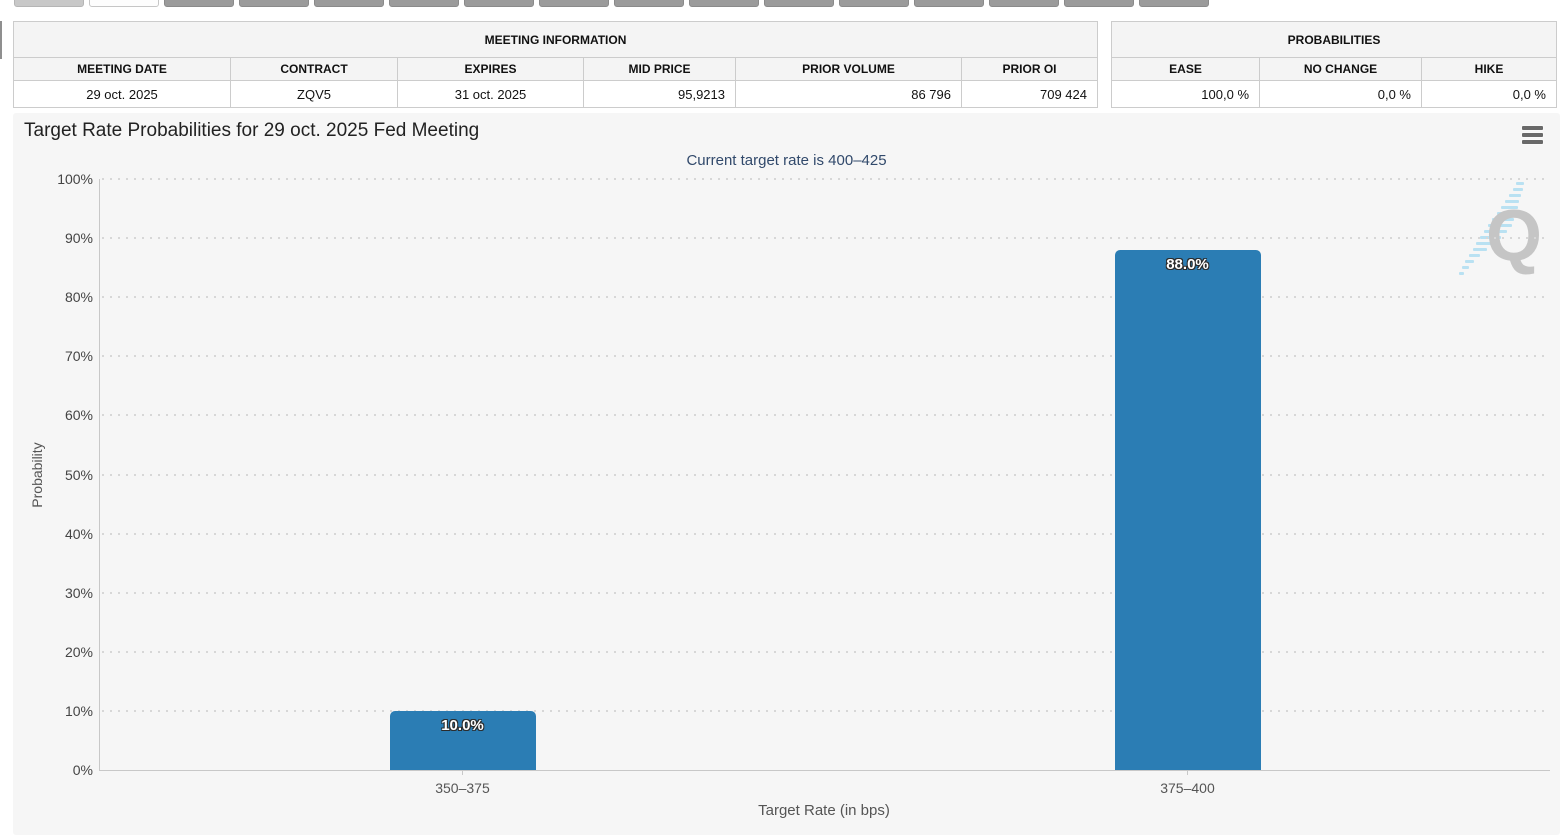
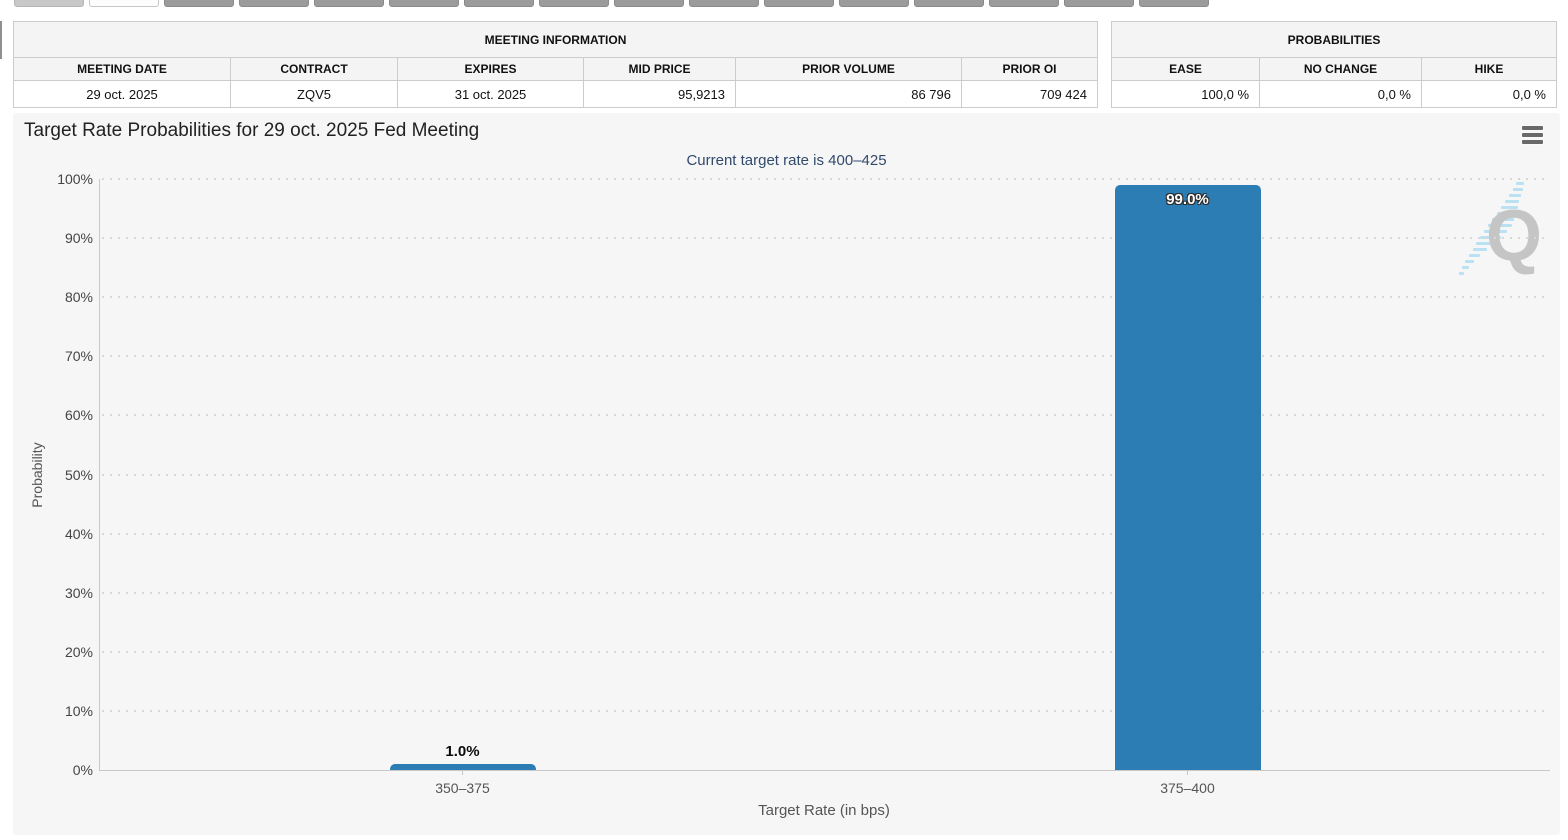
350–375: 10.0% -> 1.0%
375–400: 88.0% -> 99.0%
